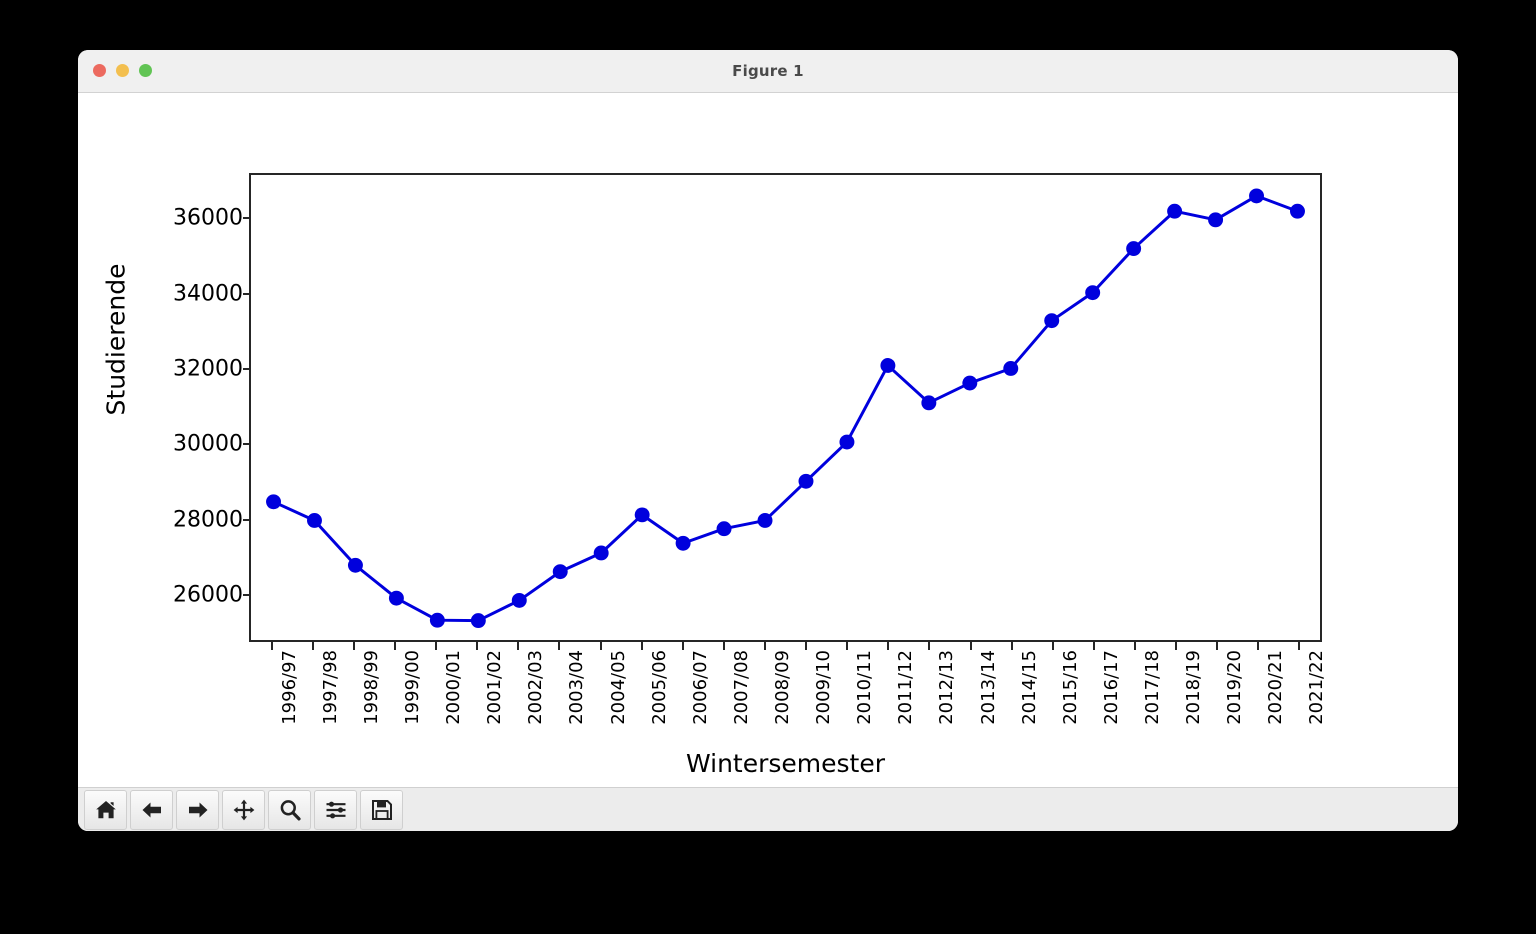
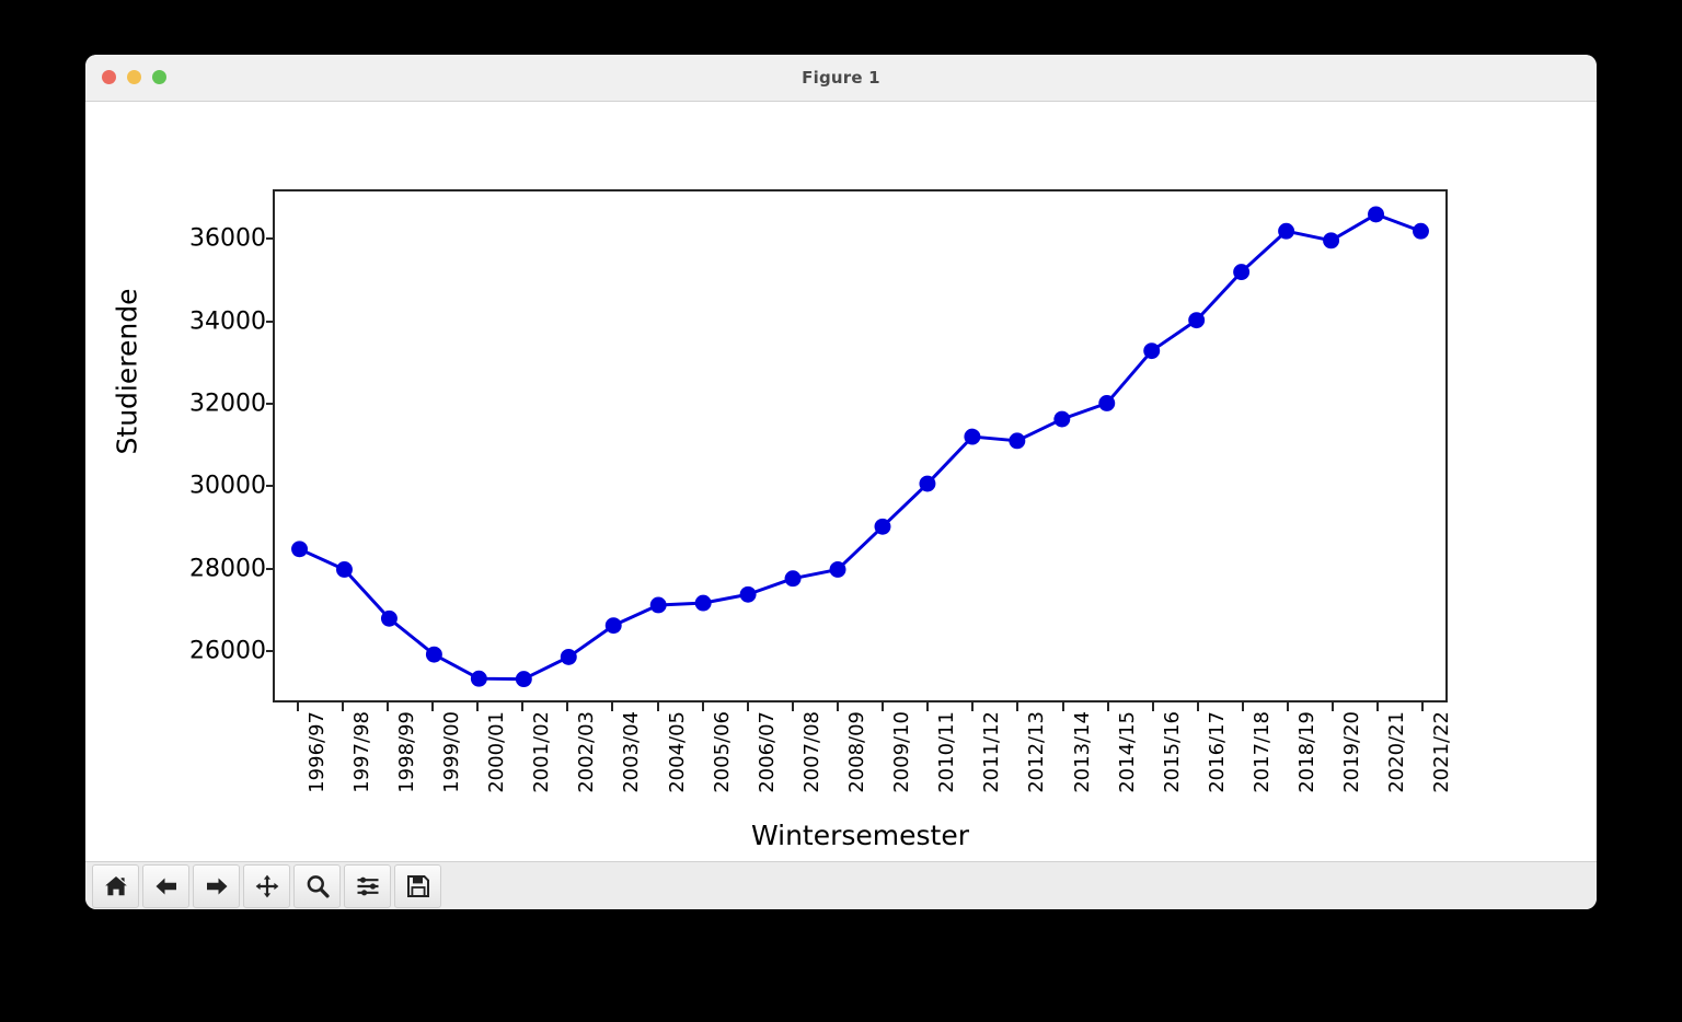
2005/06: 28100 -> 27100
2011/12: 32100 -> 31200
